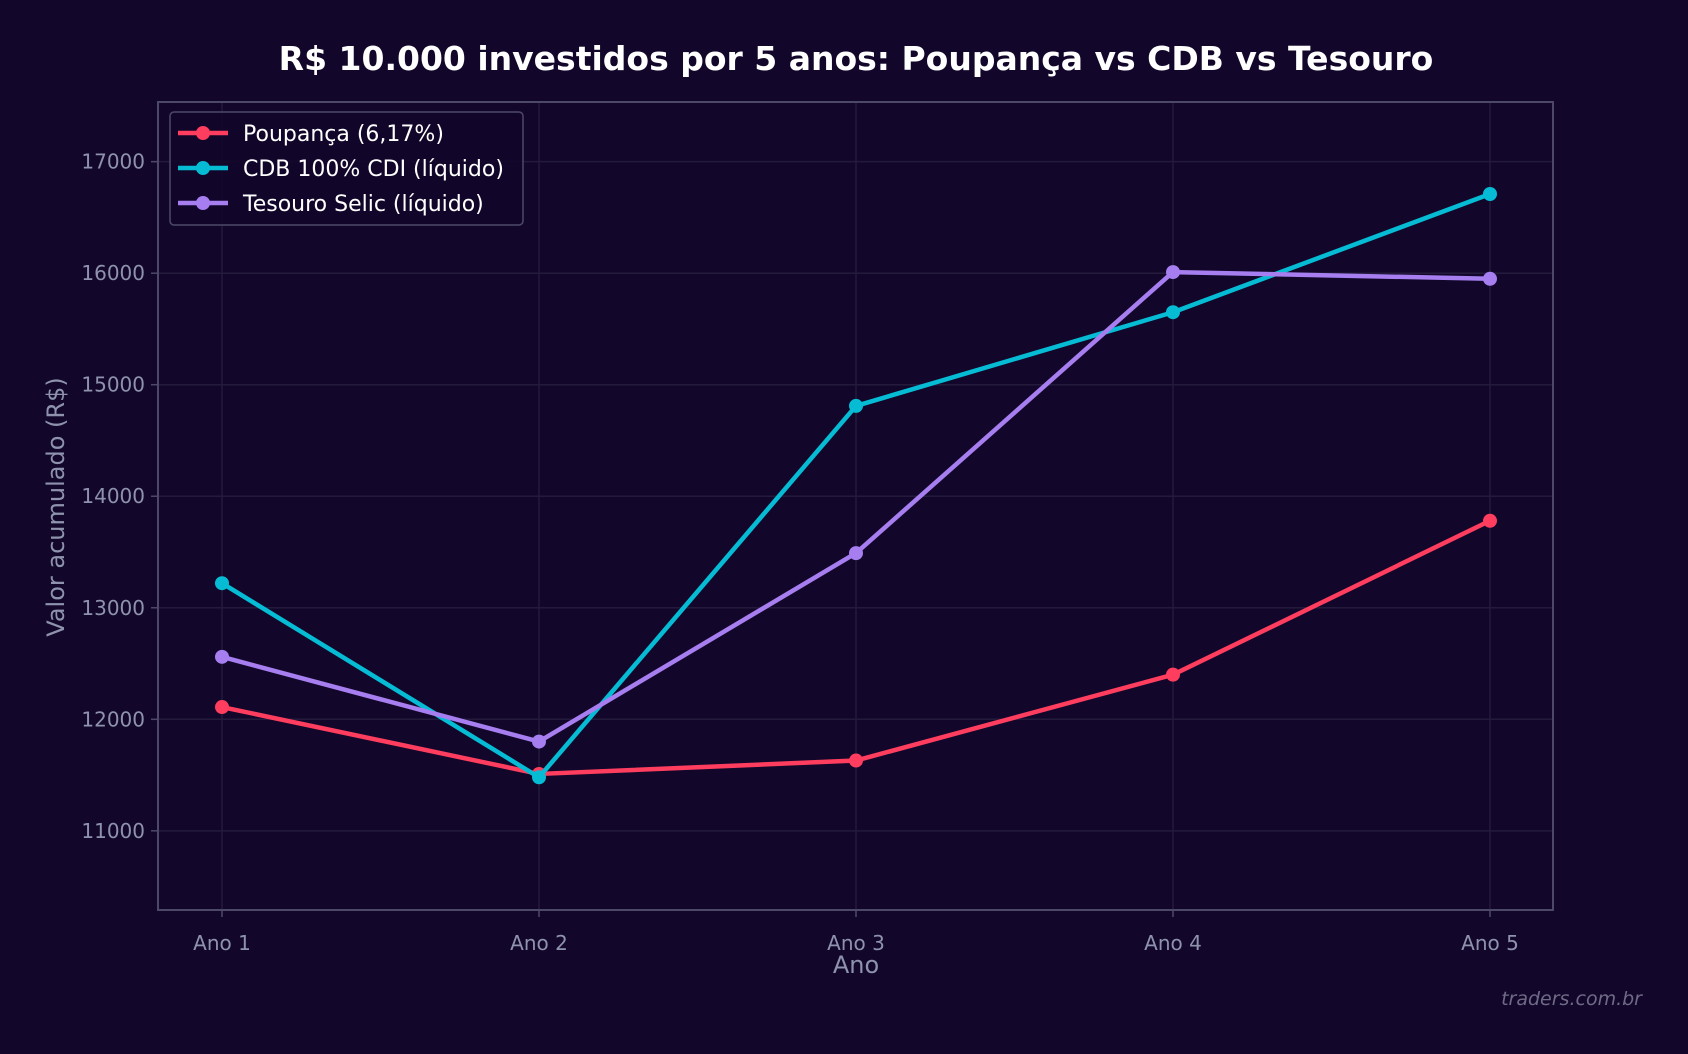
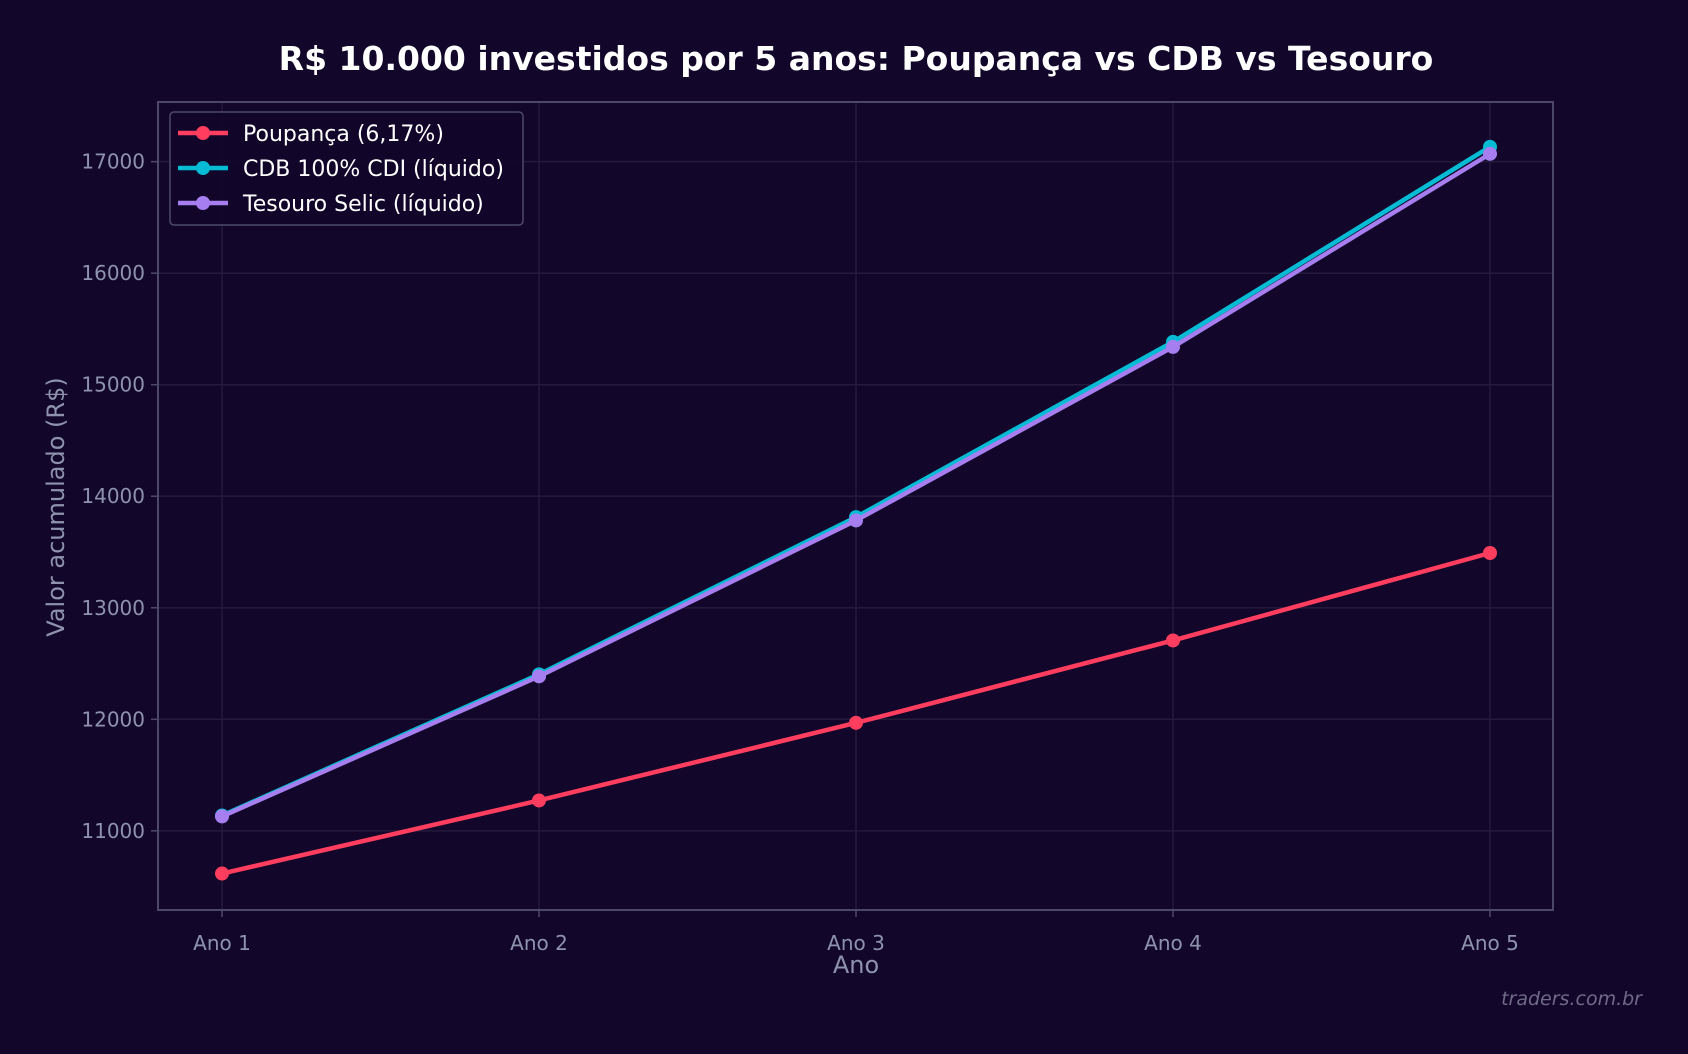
Poupança (6,17%)/Ano 1: 12110 -> 10620
CDB 100% CDI (líquido)/Ano 1: 13220 -> 11140
Tesouro Selic (líquido)/Ano 1: 12560 -> 11130
Poupança (6,17%)/Ano 2: 11510 -> 11270
CDB 100% CDI (líquido)/Ano 2: 11480 -> 12400
Tesouro Selic (líquido)/Ano 2: 11800 -> 12380
Poupança (6,17%)/Ano 3: 11630 -> 11970
CDB 100% CDI (líquido)/Ano 3: 14810 -> 13810
Tesouro Selic (líquido)/Ano 3: 13490 -> 13780
Poupança (6,17%)/Ano 4: 12400 -> 12710
CDB 100% CDI (líquido)/Ano 4: 15650 -> 15380
Tesouro Selic (líquido)/Ano 4: 16010 -> 15340
Poupança (6,17%)/Ano 5: 13780 -> 13490
CDB 100% CDI (líquido)/Ano 5: 16710 -> 17130
Tesouro Selic (líquido)/Ano 5: 15950 -> 17070
